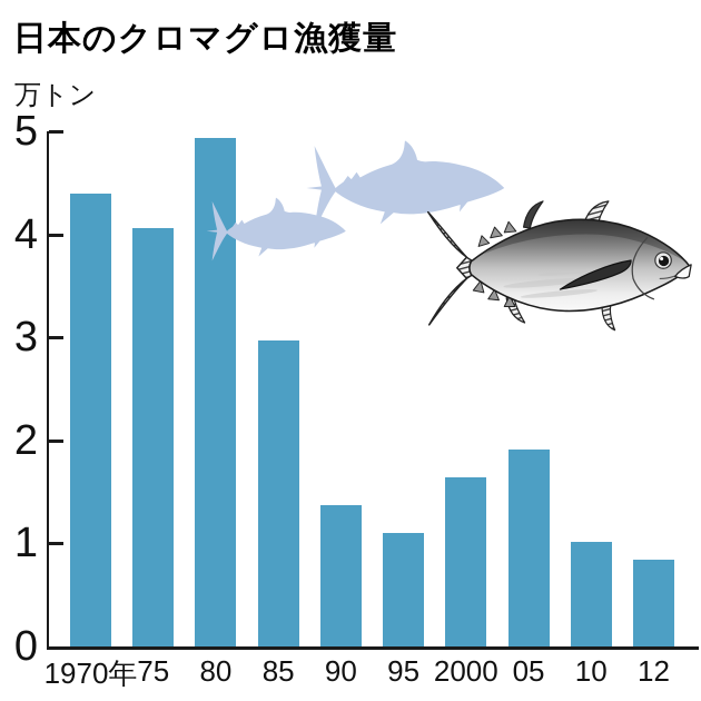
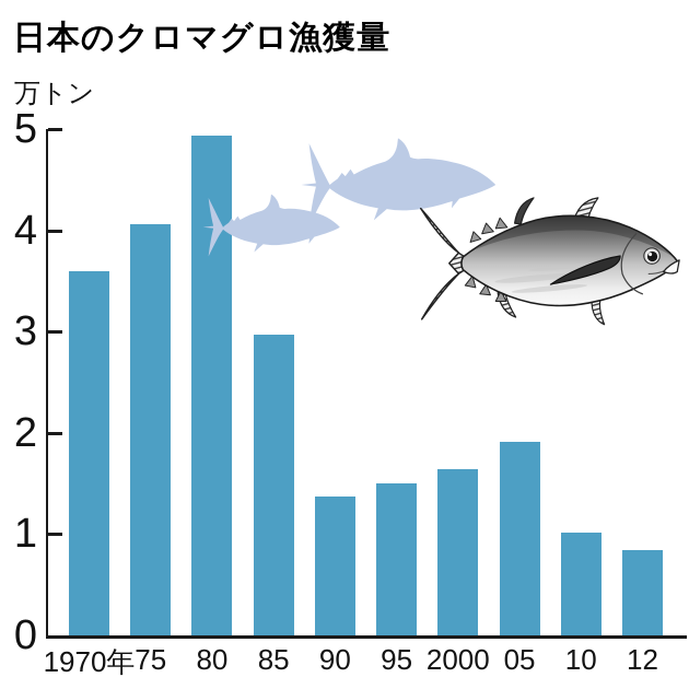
1970年: 4.4 -> 3.6
95: 1.1 -> 1.5
